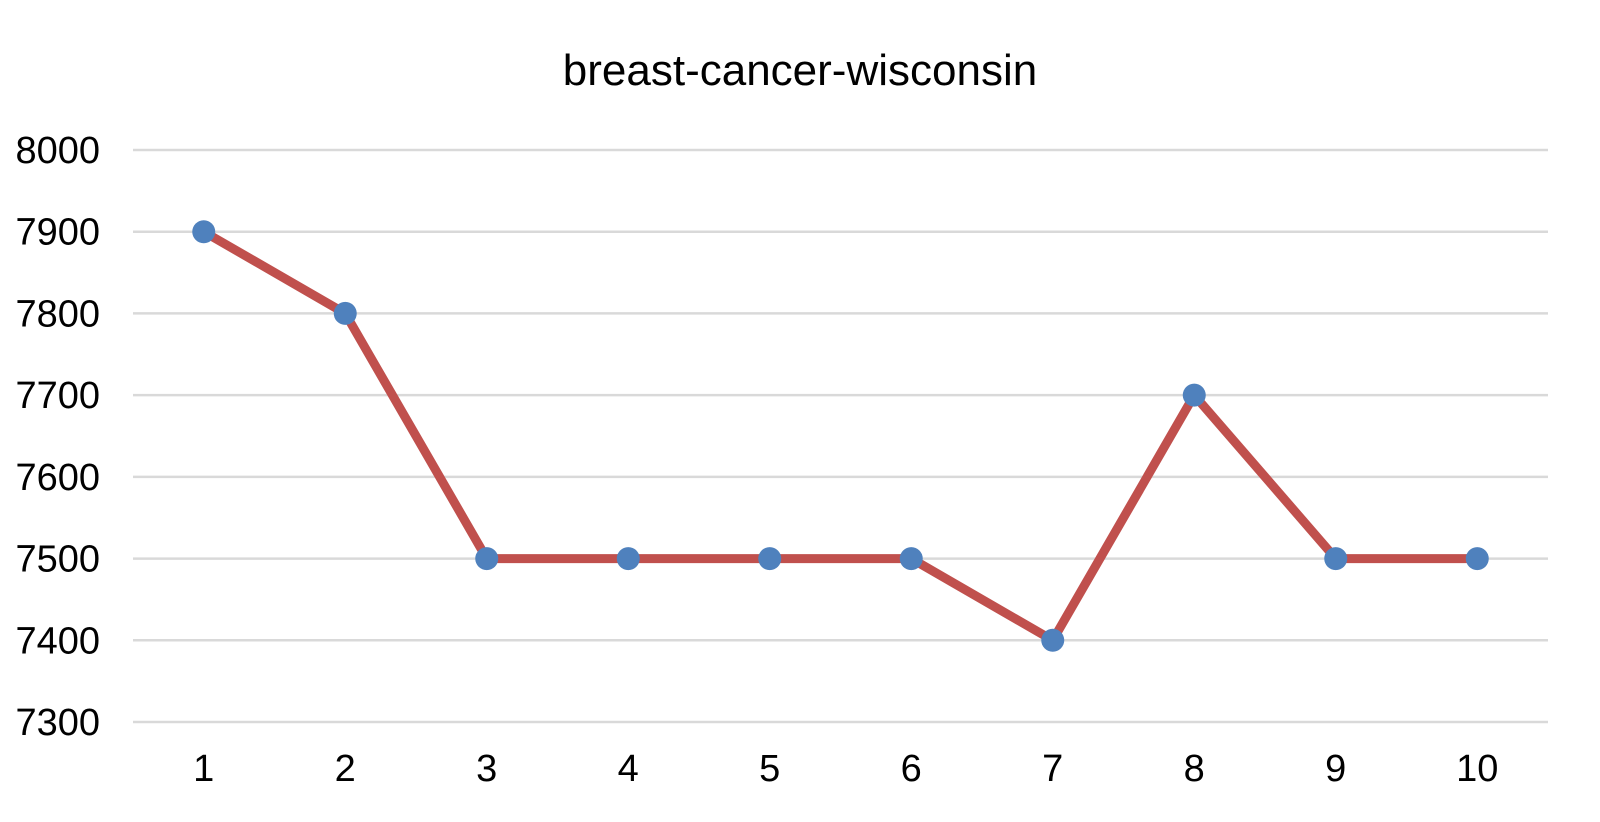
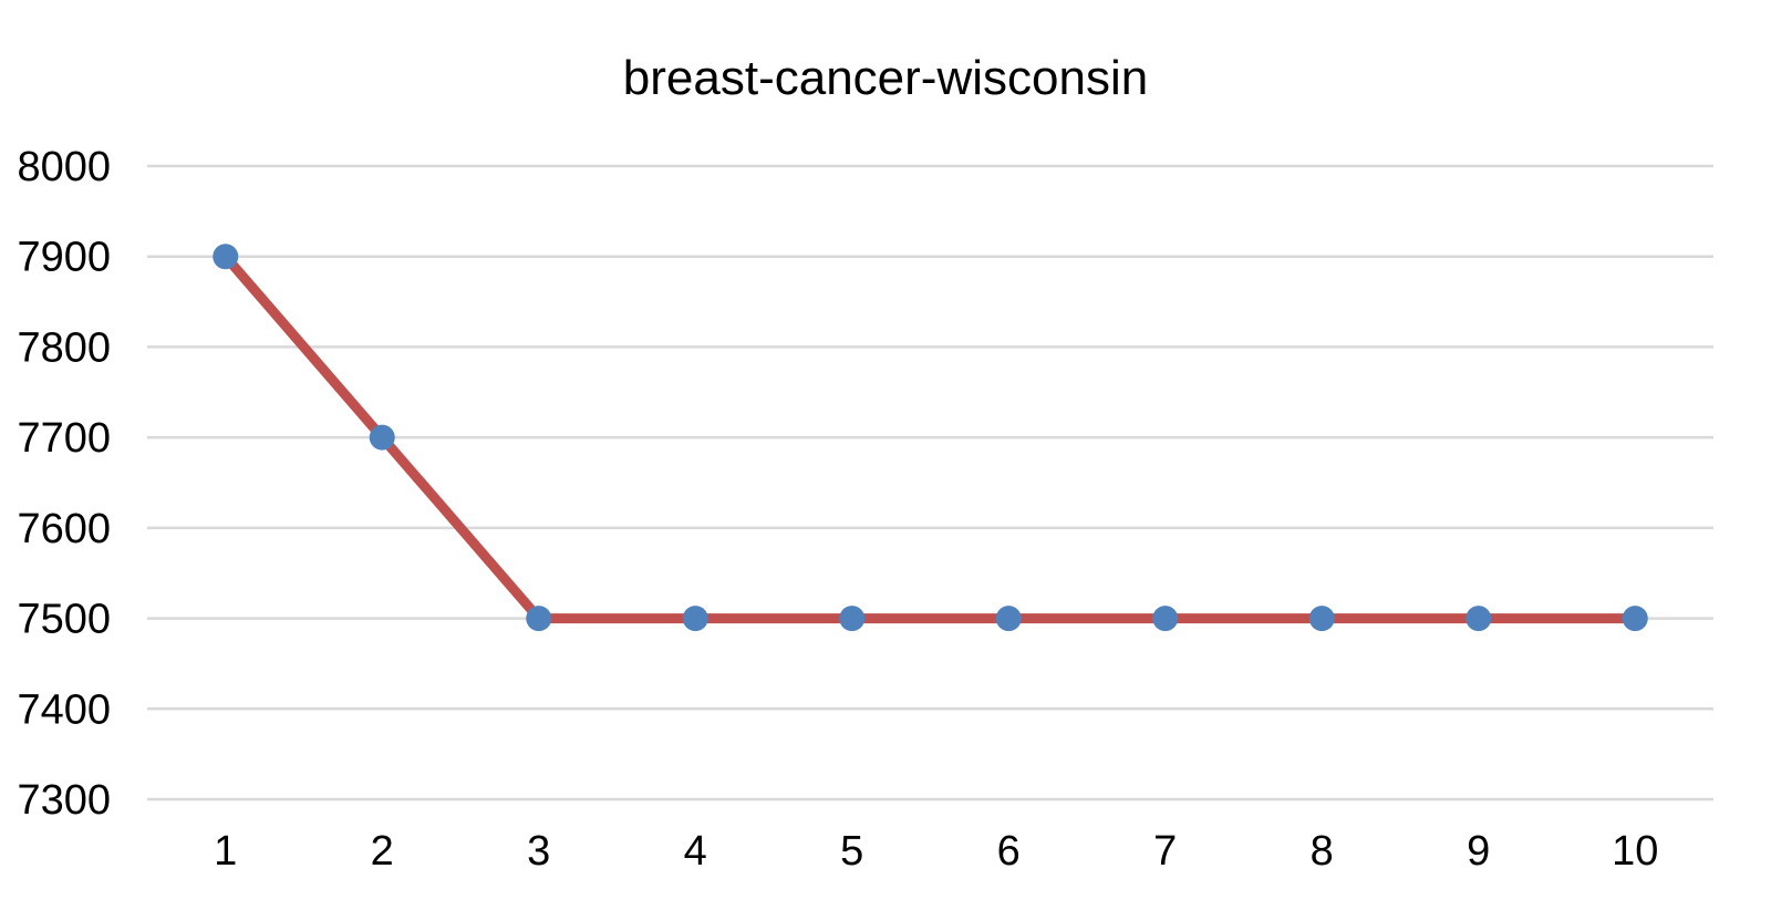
2: 7800 -> 7700
7: 7400 -> 7500
8: 7700 -> 7500
